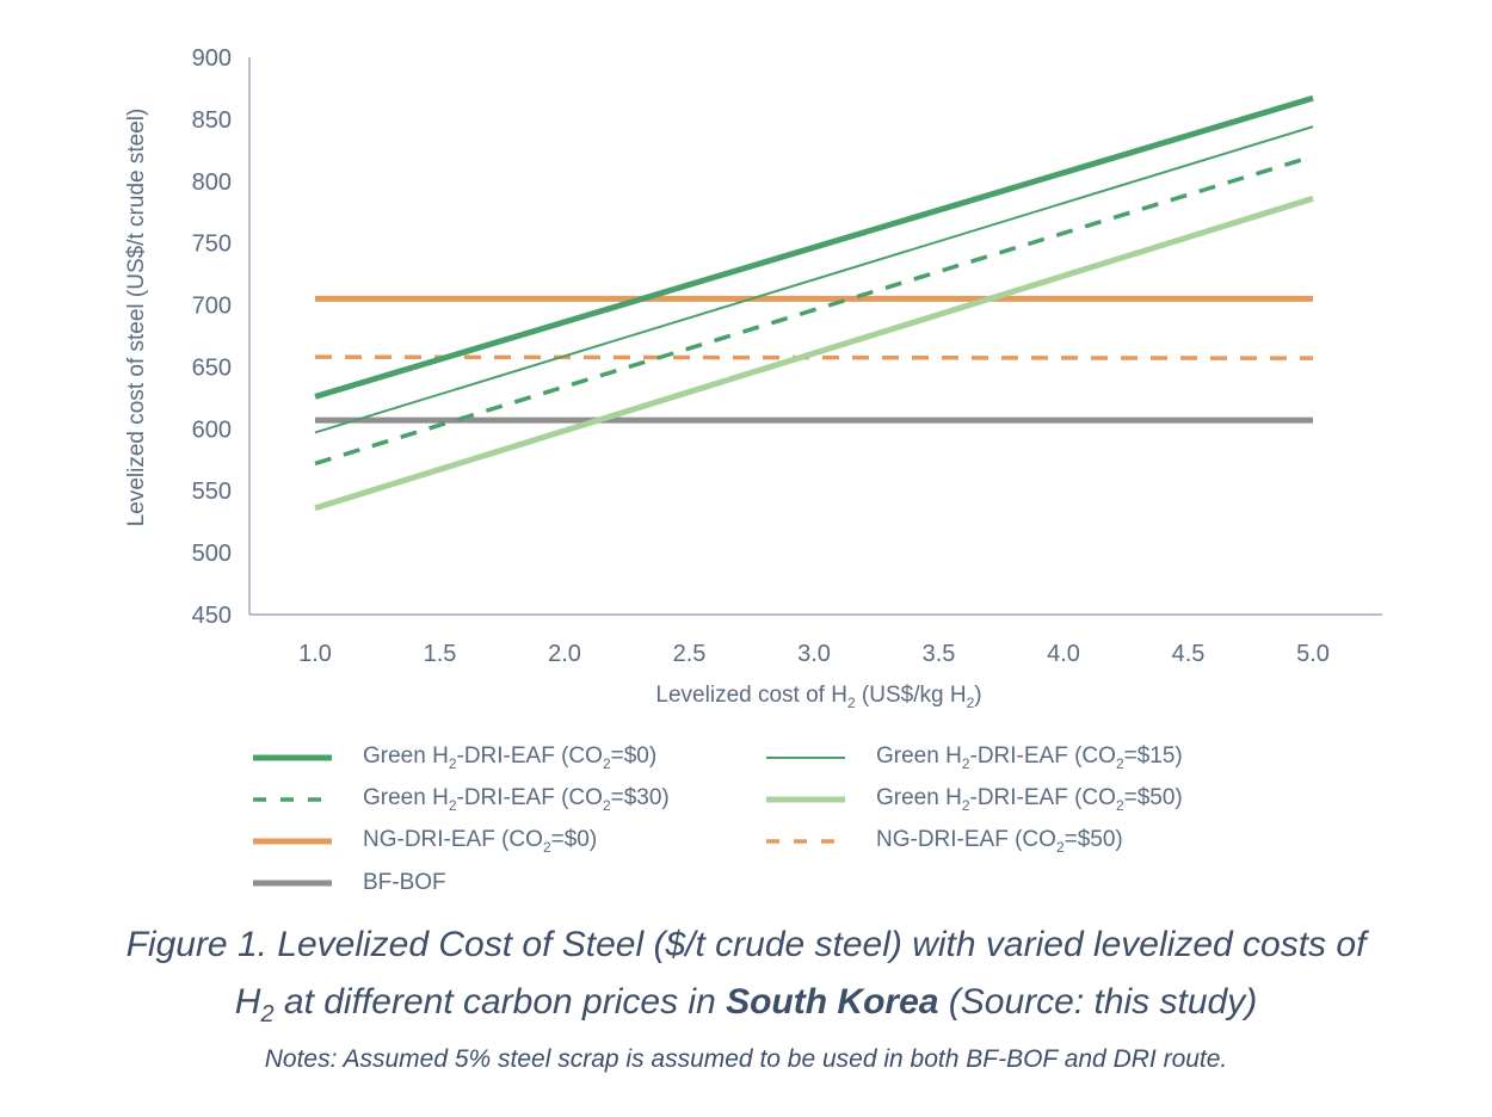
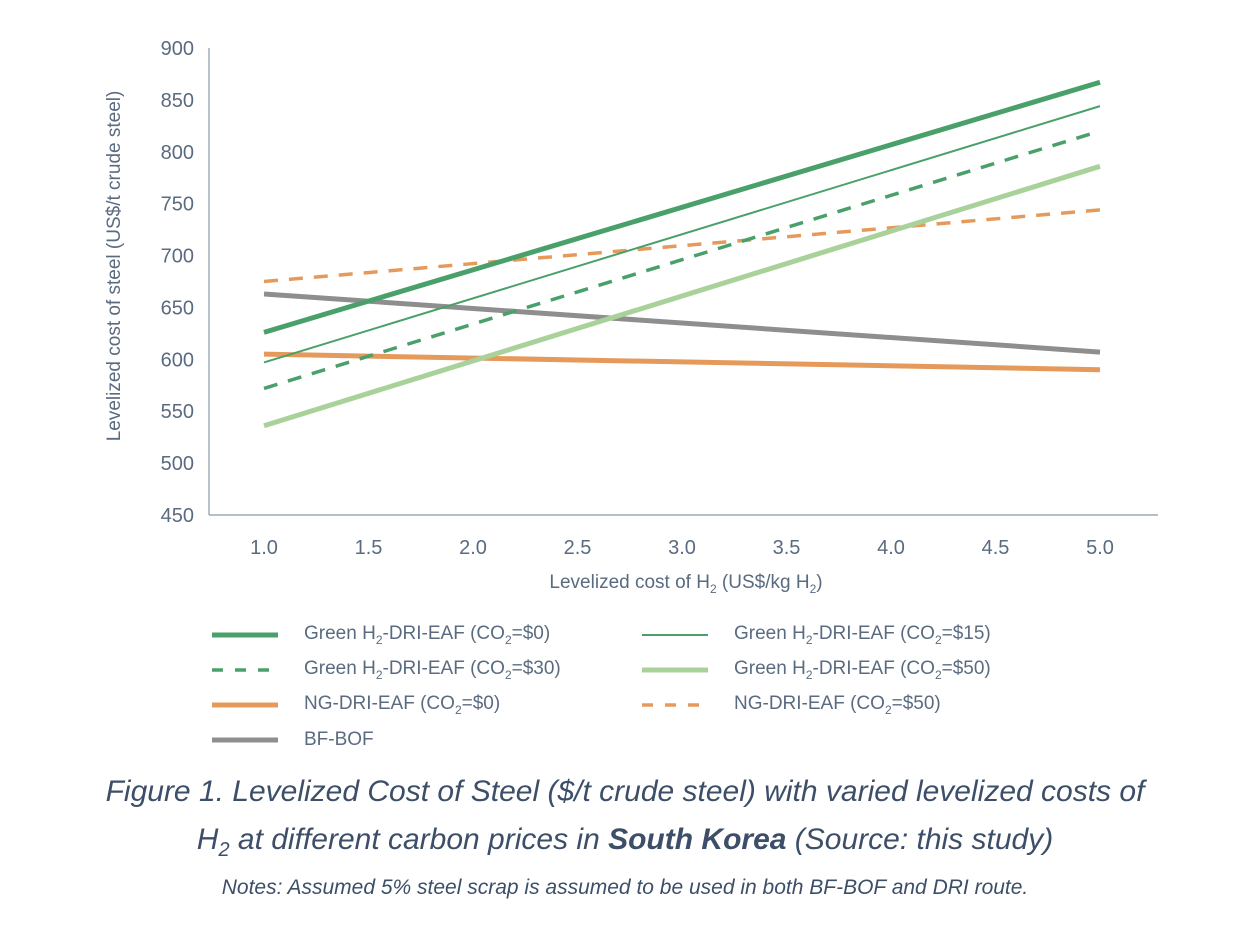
NG-DRI-EAF (CO2=$0)/1.0: 705 -> 605
NG-DRI-EAF (CO2=$50)/1.0: 658 -> 675
BF-BOF/1.0: 607 -> 663
NG-DRI-EAF (CO2=$0)/5.0: 705 -> 590
NG-DRI-EAF (CO2=$50)/5.0: 657 -> 744
